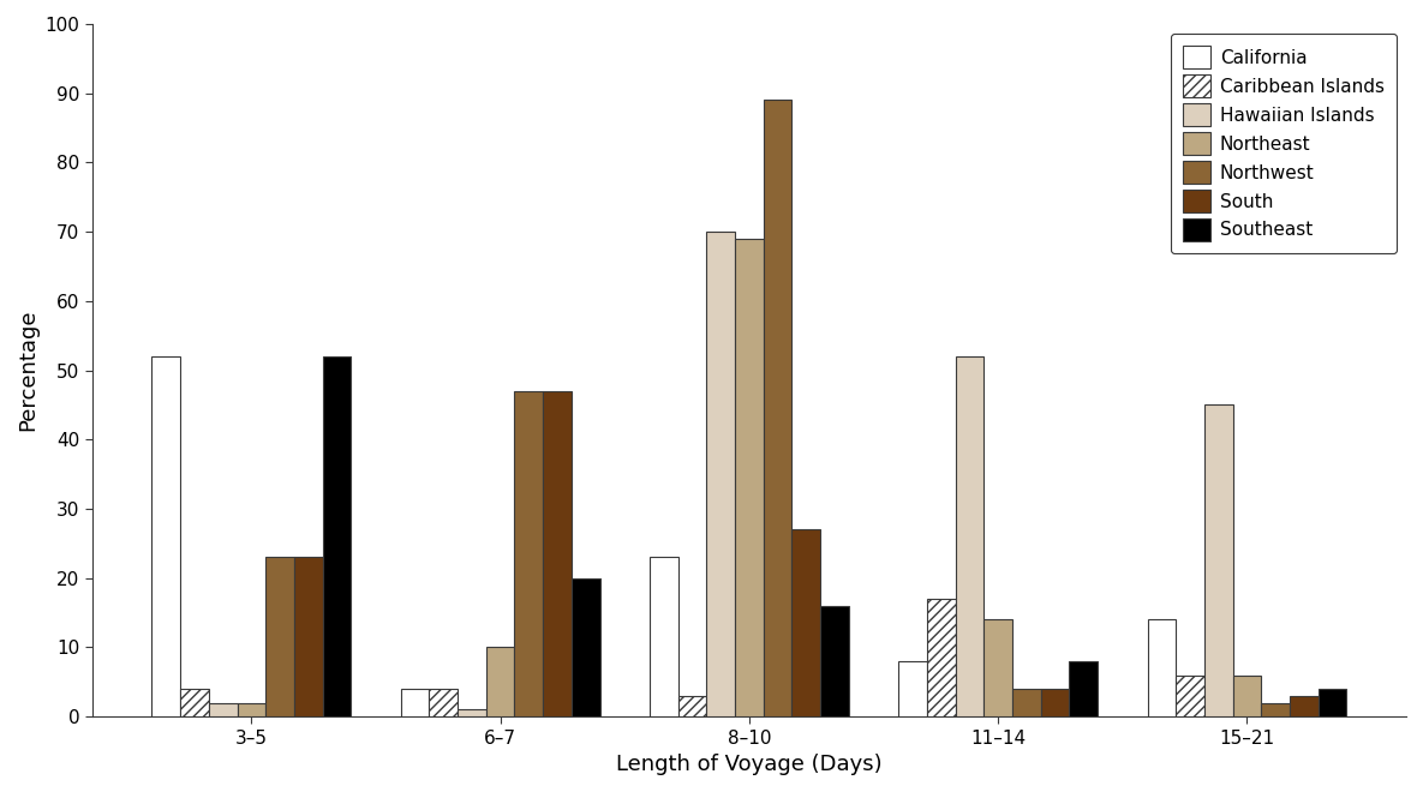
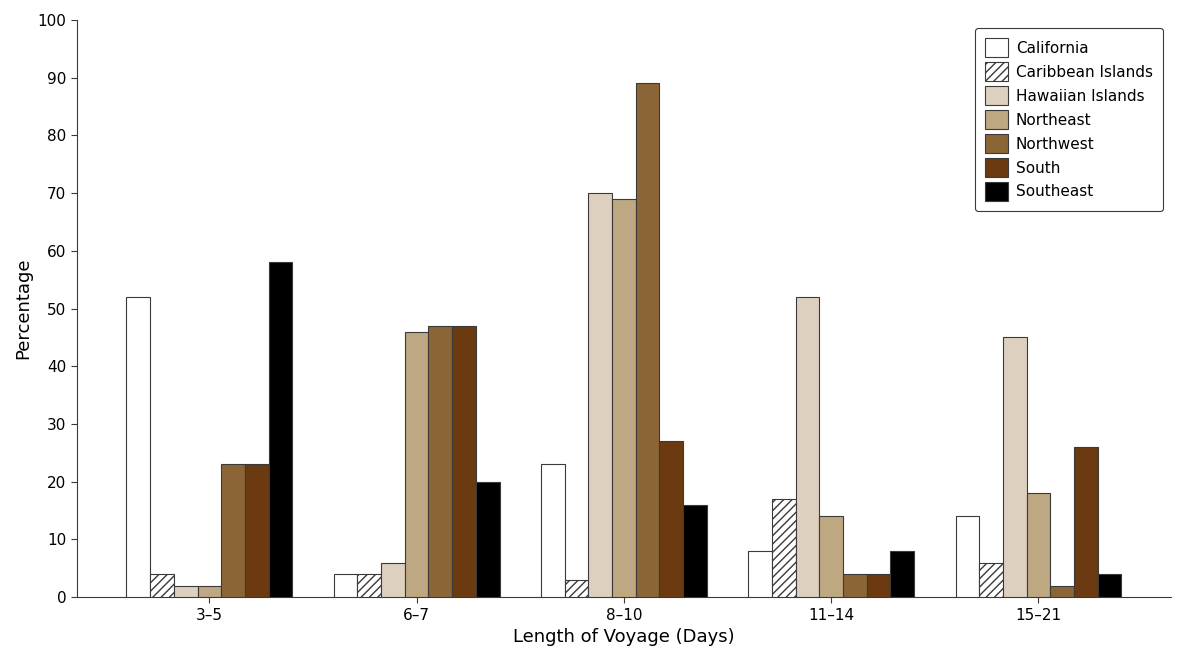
Southeast/3–5: 52 -> 58
Hawaiian Islands/6–7: 1 -> 6
Northeast/6–7: 10 -> 46
Northeast/15–21: 6 -> 18
South/15–21: 3 -> 26
